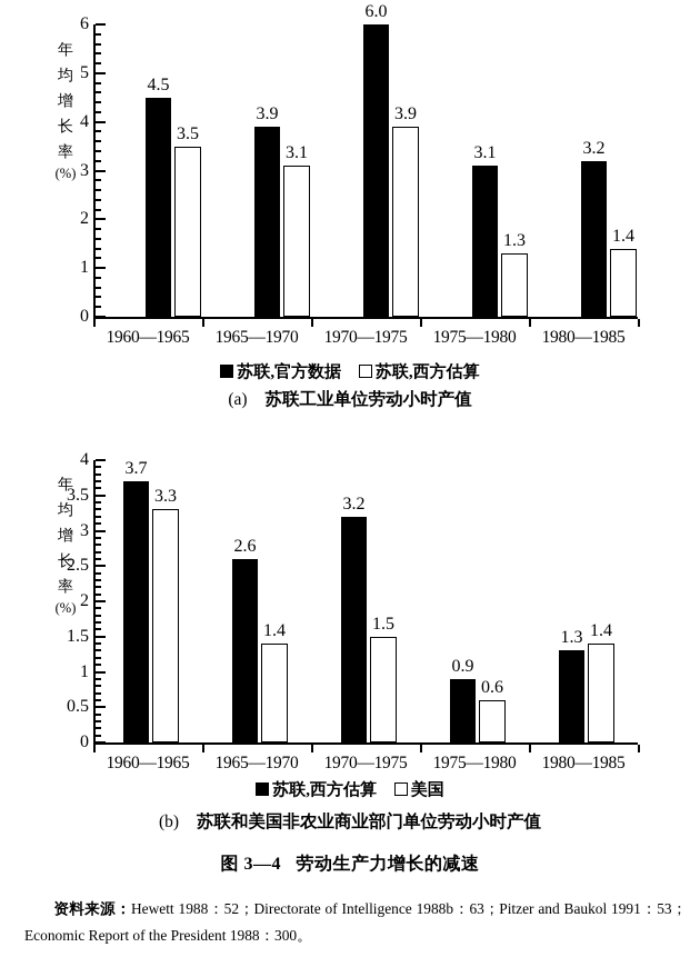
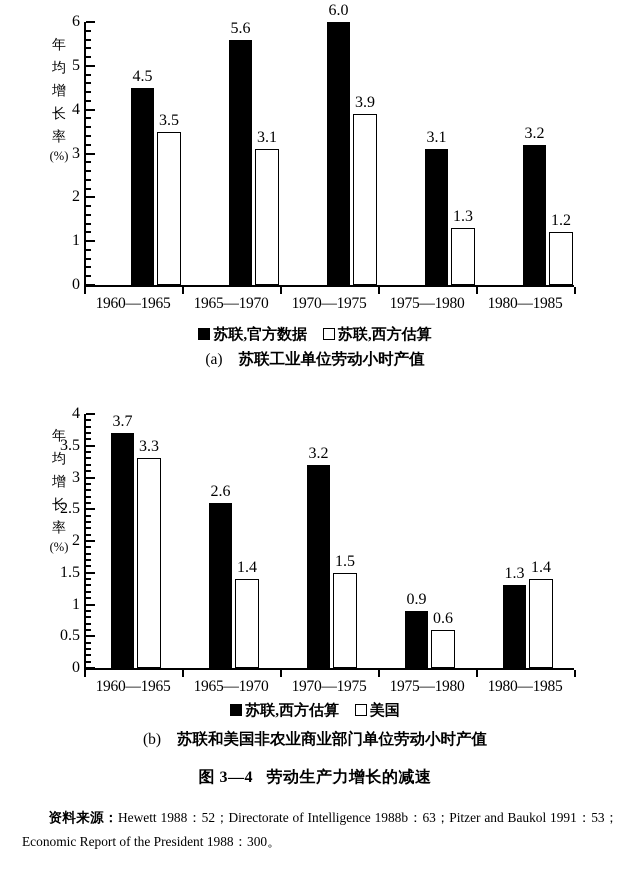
苏联工业单位劳动小时产值/苏联,官方数据/1965—1970: 3.9 -> 5.6
苏联工业单位劳动小时产值/苏联,西方估算/1980—1985: 1.4 -> 1.2
